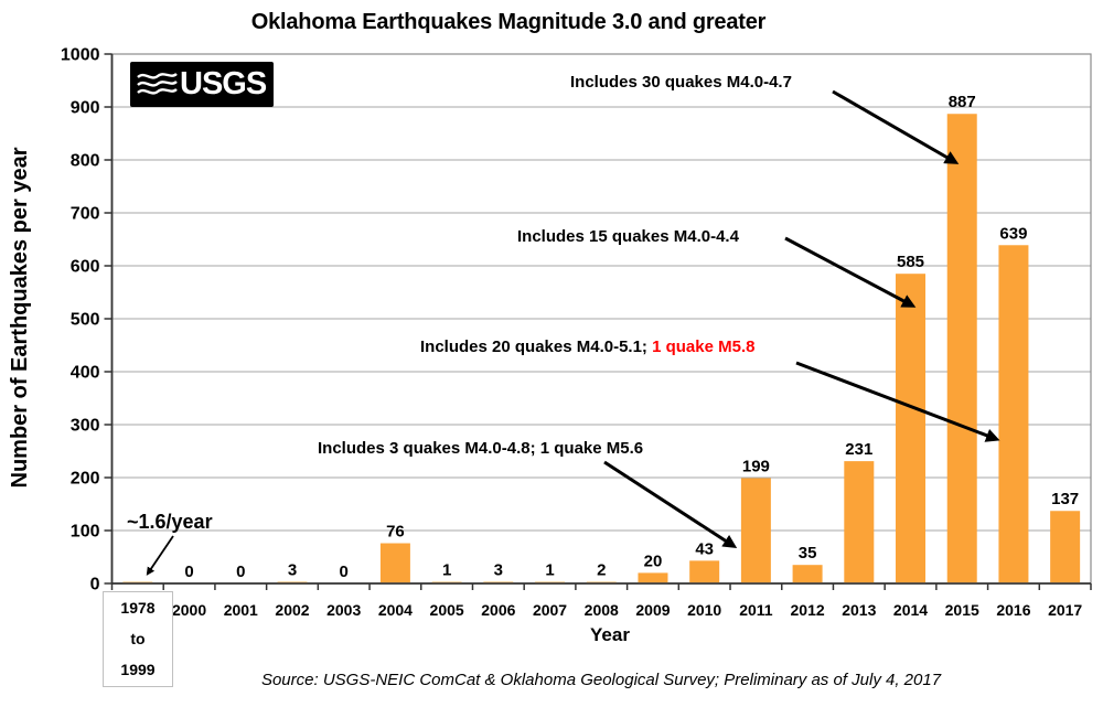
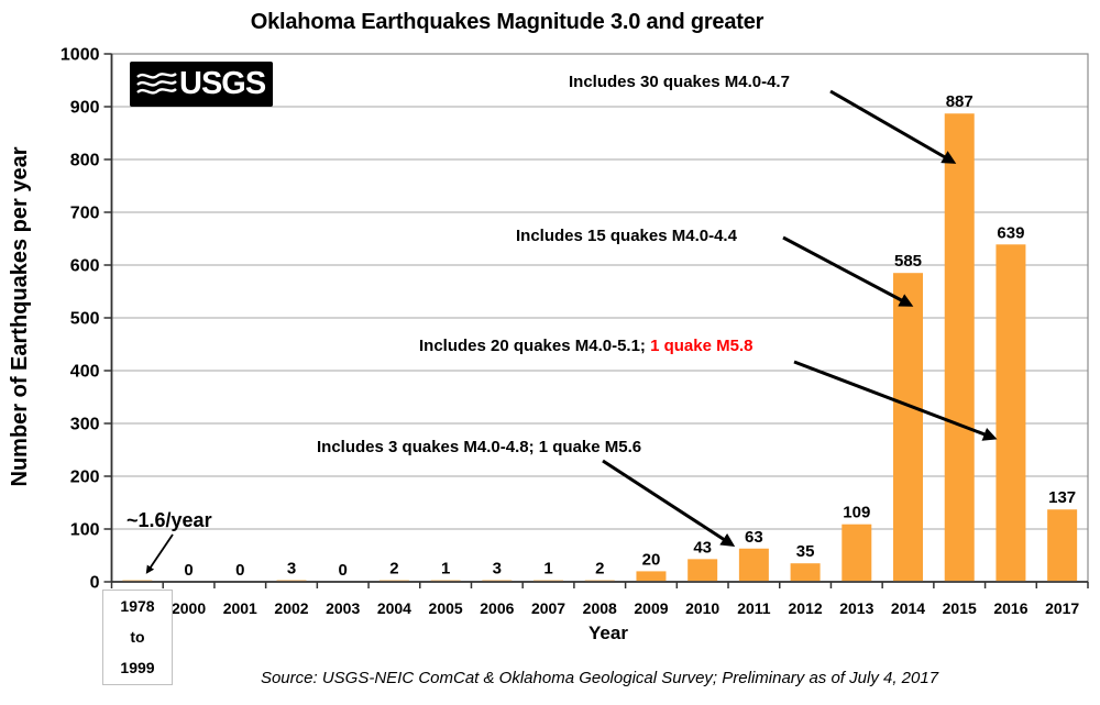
2004: 76 -> 2
2011: 199 -> 63
2013: 231 -> 109
